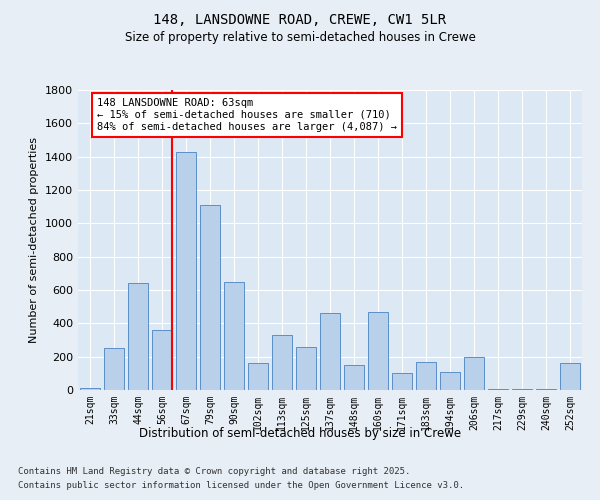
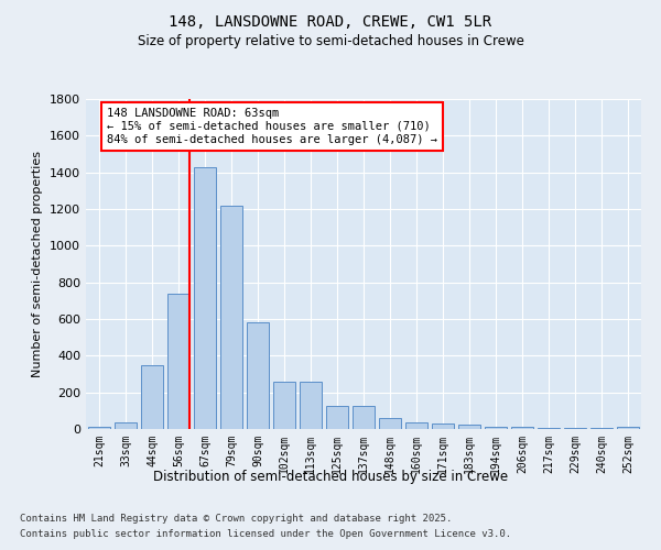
33sqm: 250 -> 40
44sqm: 640 -> 350
56sqm: 360 -> 740
79sqm: 1110 -> 1220
90sqm: 650 -> 580
102sqm: 160 -> 260
113sqm: 330 -> 260
125sqm: 260 -> 120
137sqm: 460 -> 120
148sqm: 150 -> 60
160sqm: 470 -> 40
171sqm: 100 -> 30
183sqm: 170 -> 20
194sqm: 110 -> 10
206sqm: 200 -> 10
252sqm: 160 -> 10
